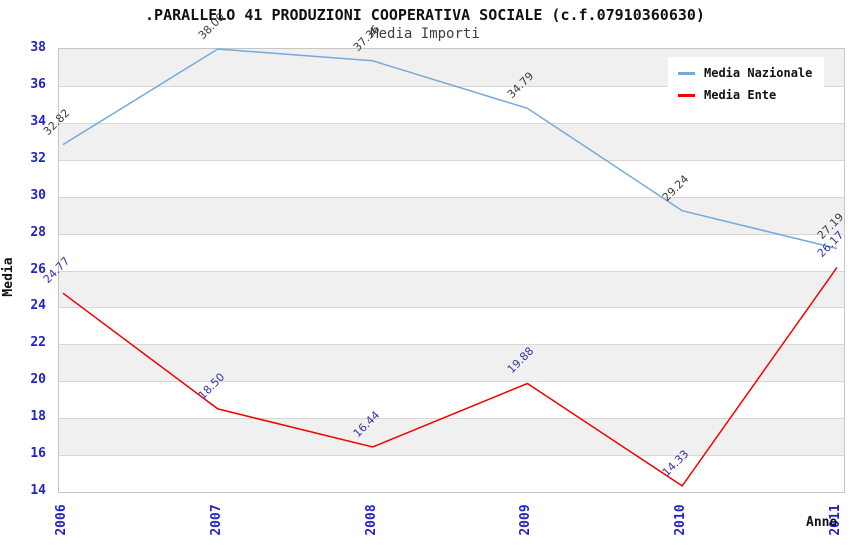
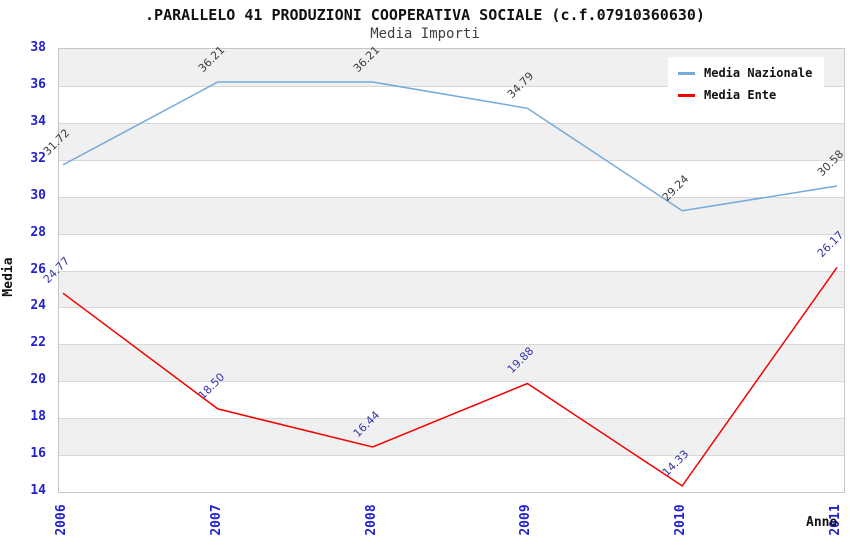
Media Nazionale/2006: 32.82 -> 31.72
Media Nazionale/2007: 38.00 -> 36.21
Media Nazionale/2008: 37.36 -> 36.21
Media Nazionale/2011: 27.19 -> 30.58
